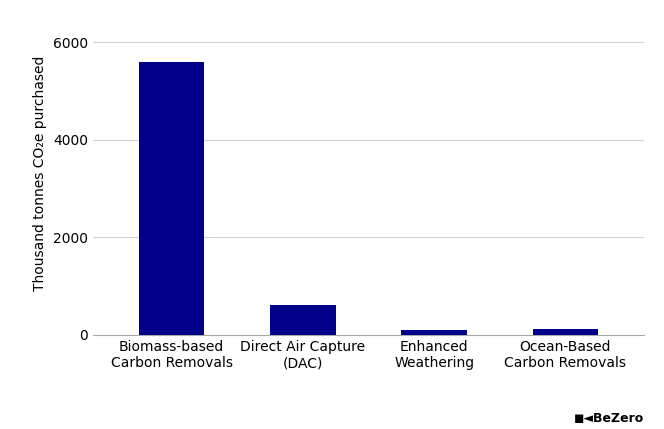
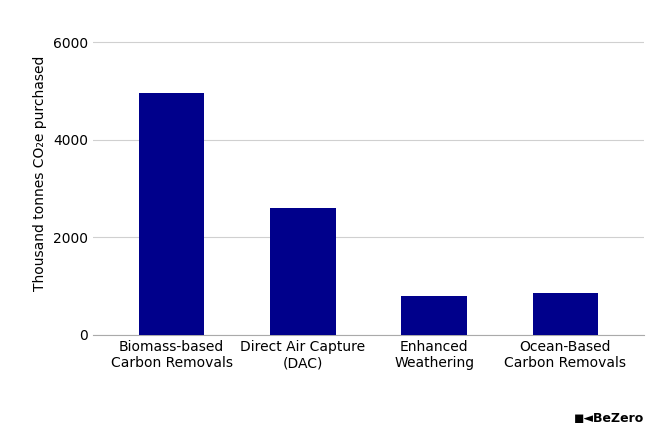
Biomass-based Carbon Removals: 5600 -> 4950
Direct Air Capture (DAC): 600 -> 2600
Enhanced Weathering: 100 -> 800
Ocean-Based Carbon Removals: 110 -> 850
